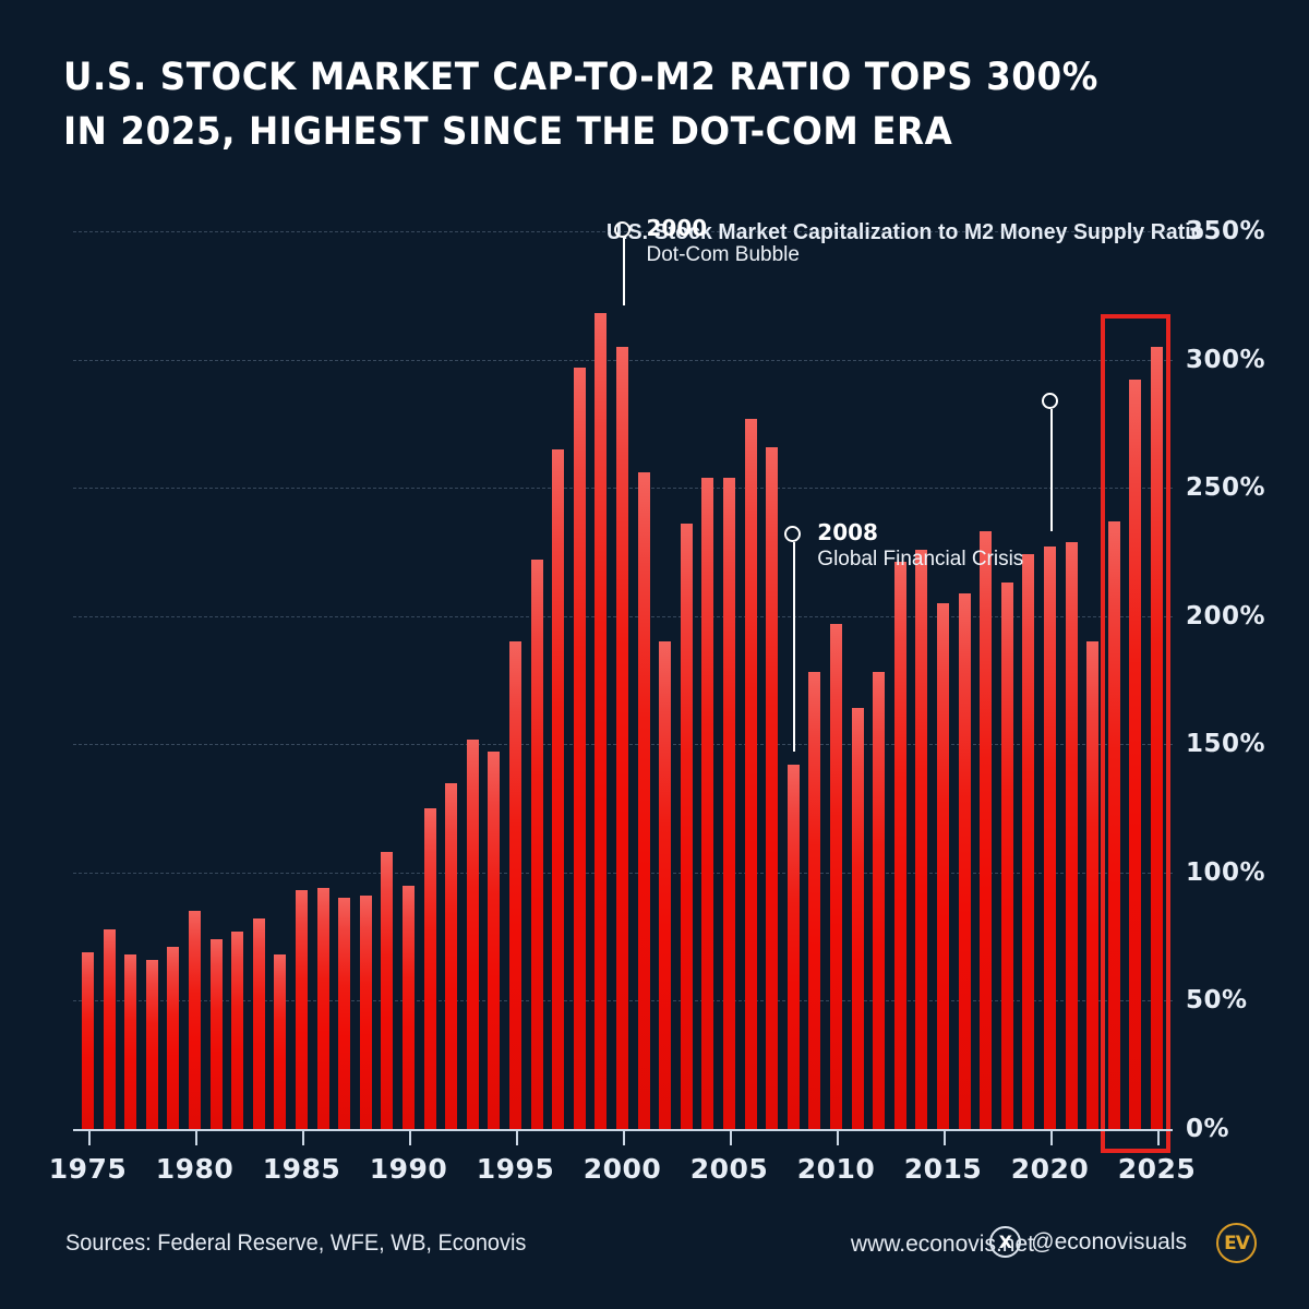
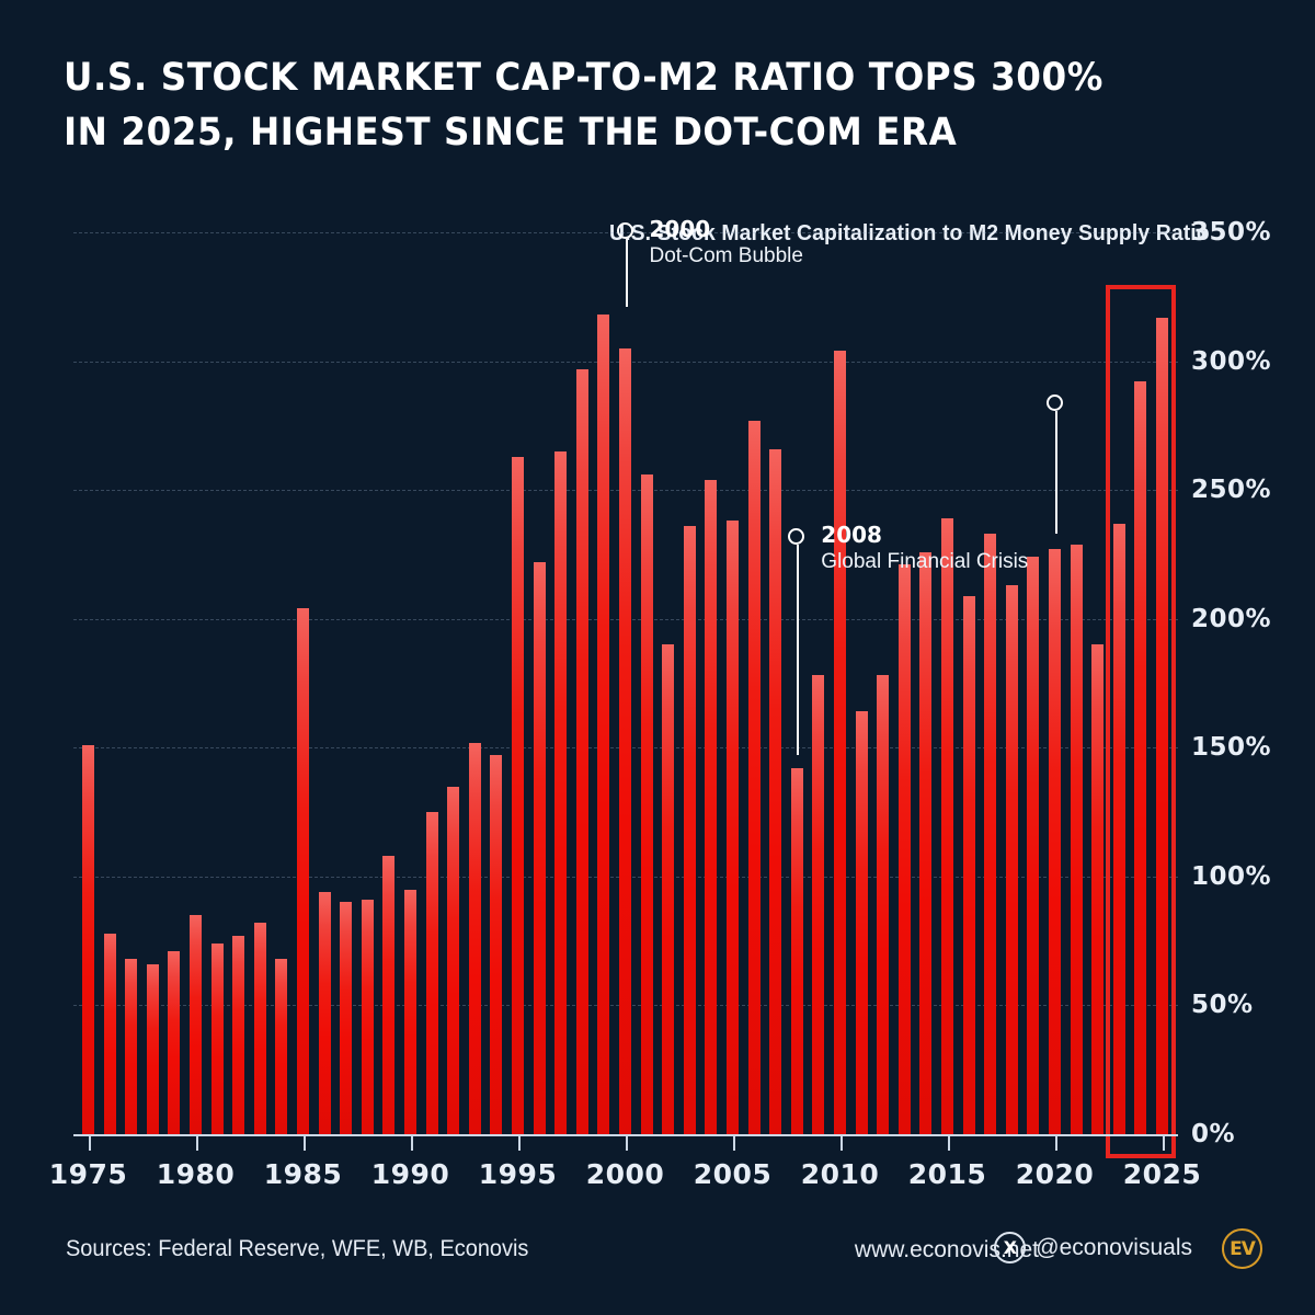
1975: 69% -> 151%
1985: 93% -> 204%
1995: 190% -> 263%
2005: 254% -> 238%
2010: 197% -> 304%
2015: 205% -> 239%
2025: 305% -> 317%
